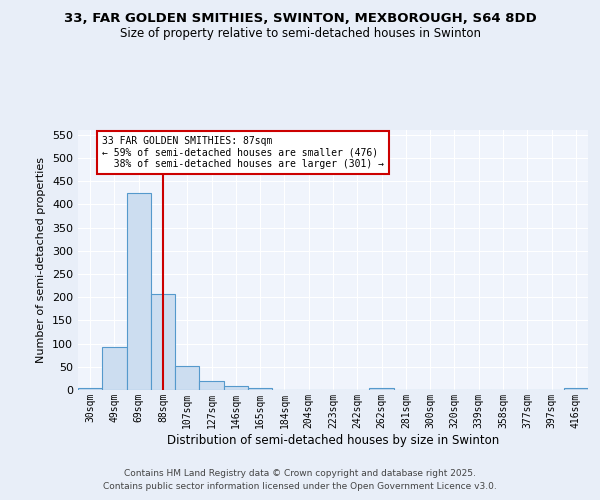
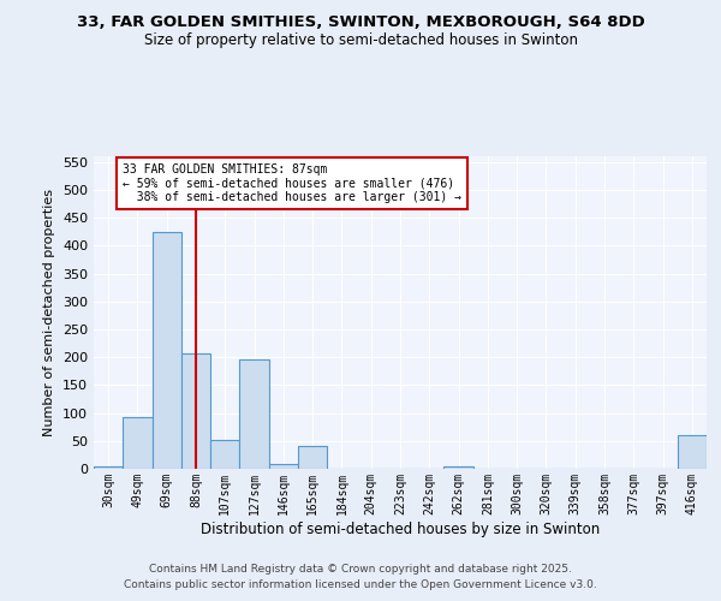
127sqm: 19 -> 195
165sqm: 5 -> 40
416sqm: 5 -> 60
